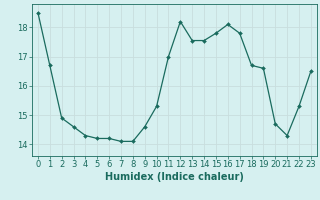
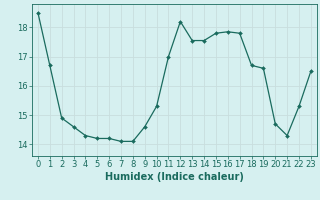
16: 18.10 -> 17.85
